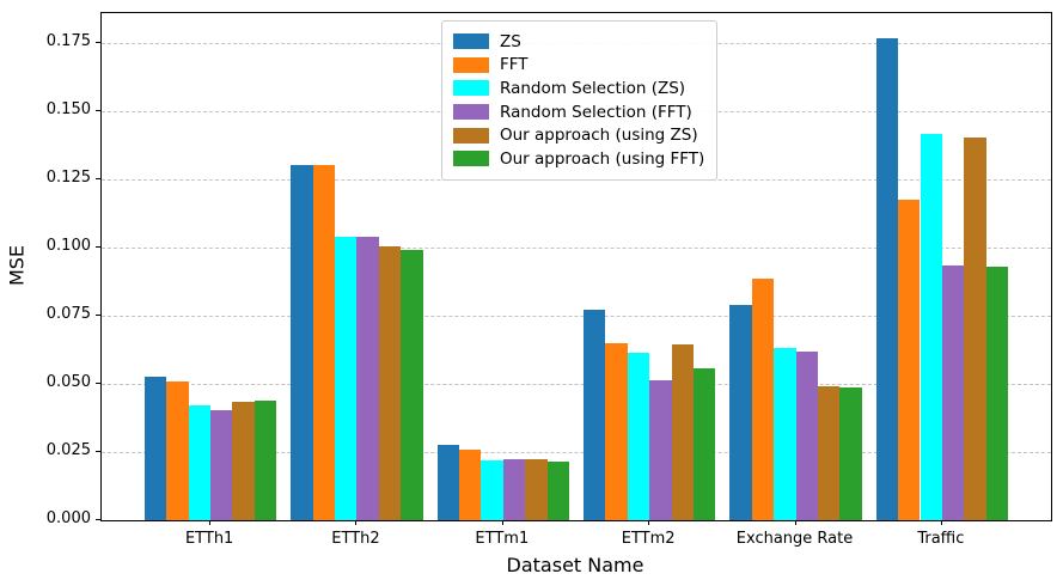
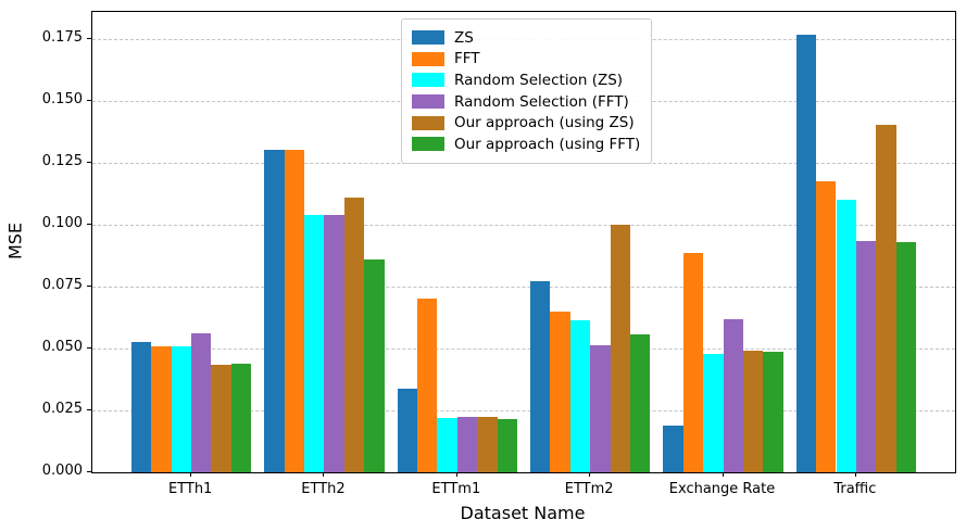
Random Selection (ZS)/ETTh1: 0.042 -> 0.051
Random Selection (FFT)/ETTh1: 0.041 -> 0.056
Our approach (using ZS)/ETTh2: 0.101 -> 0.111
Our approach (using FFT)/ETTh2: 0.099 -> 0.086
ZS/ETTm1: 0.028 -> 0.034
FFT/ETTm1: 0.026 -> 0.070
Our approach (using ZS)/ETTm2: 0.065 -> 0.100
ZS/Exchange Rate: 0.079 -> 0.019
Random Selection (ZS)/Exchange Rate: 0.063 -> 0.048
Random Selection (ZS)/Traffic: 0.141 -> 0.110
